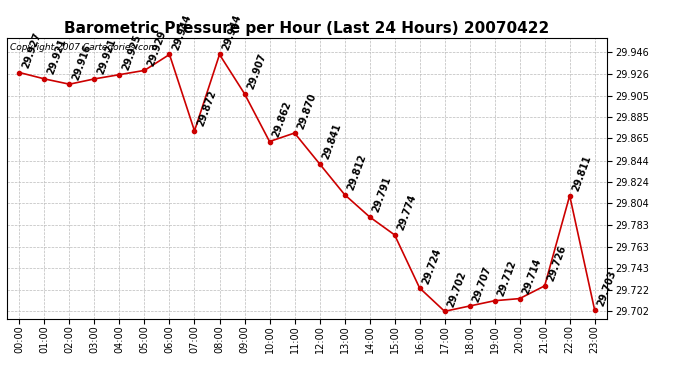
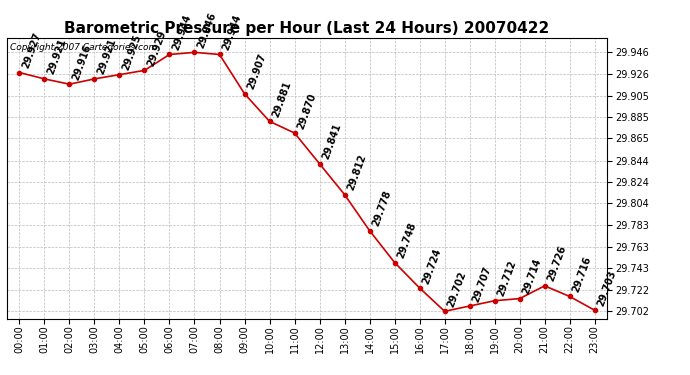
07:00: 29.872 -> 29.946
10:00: 29.862 -> 29.881
14:00: 29.791 -> 29.778
15:00: 29.774 -> 29.748
22:00: 29.811 -> 29.716
